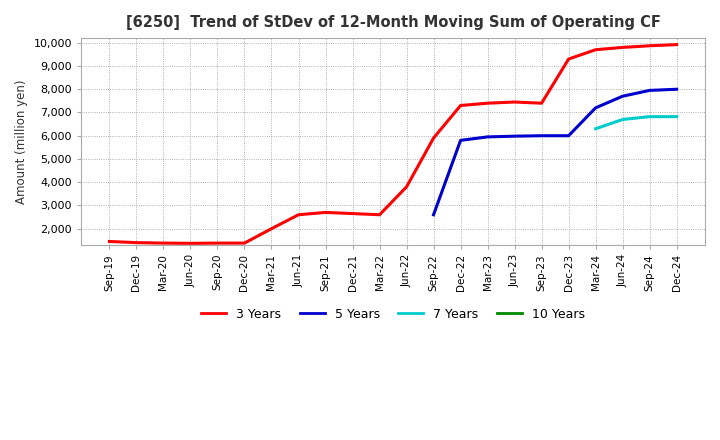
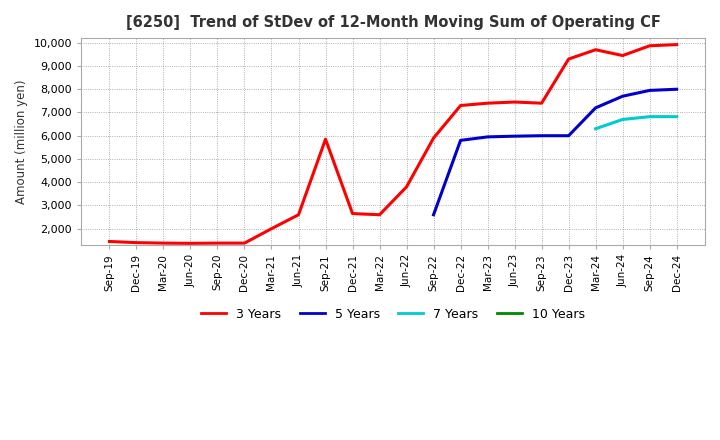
3 Years/Sep-21: 2,700 -> 5,850
3 Years/Jun-24: 9,800 -> 9,450
